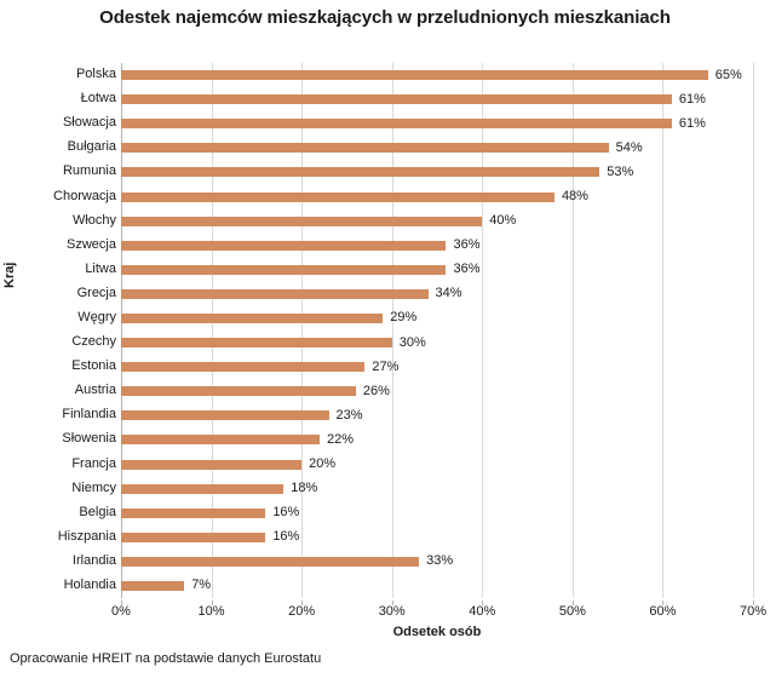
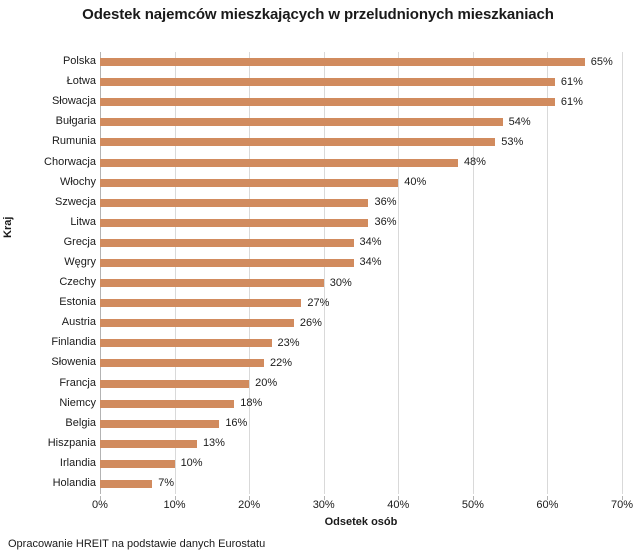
Węgry: 29% -> 34%
Hiszpania: 16% -> 13%
Irlandia: 33% -> 10%
